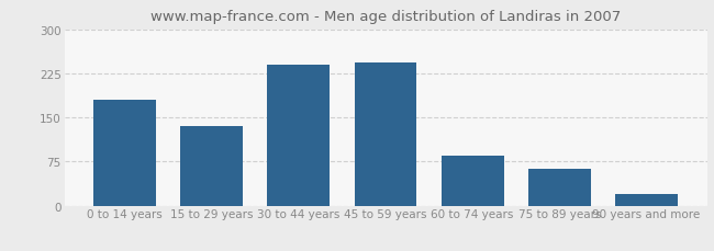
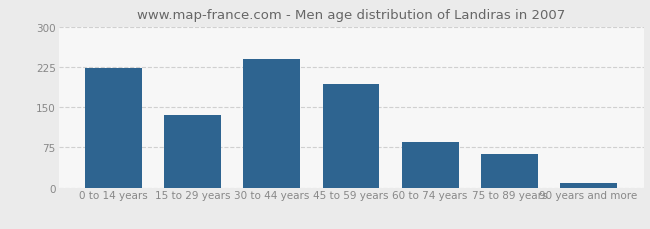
0 to 14 years: 180 -> 222
45 to 59 years: 244 -> 193
90 years and more: 20 -> 8
